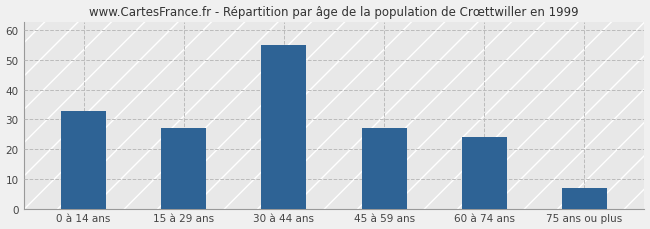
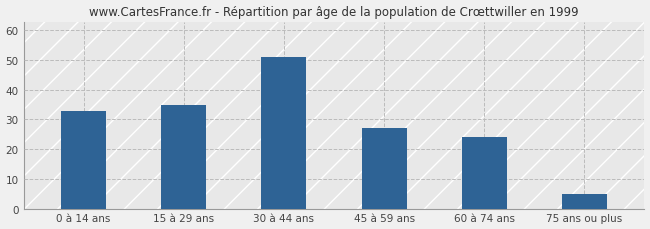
15 à 29 ans: 27 -> 35
30 à 44 ans: 55 -> 51
75 ans ou plus: 7 -> 5
